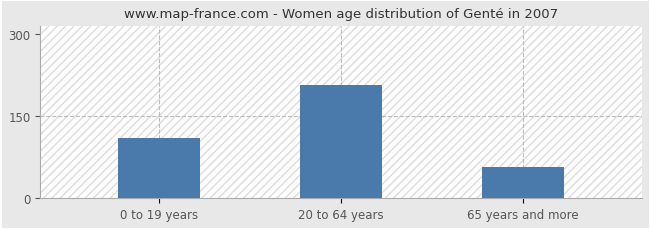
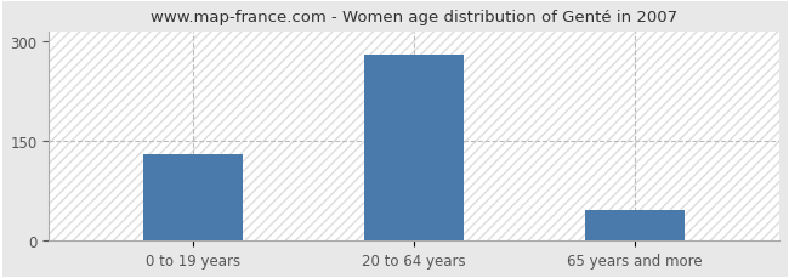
0 to 19 years: 110 -> 130
20 to 64 years: 206 -> 280
65 years and more: 56 -> 45
